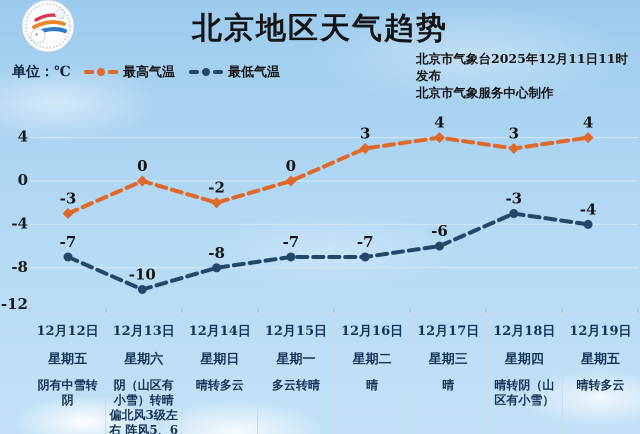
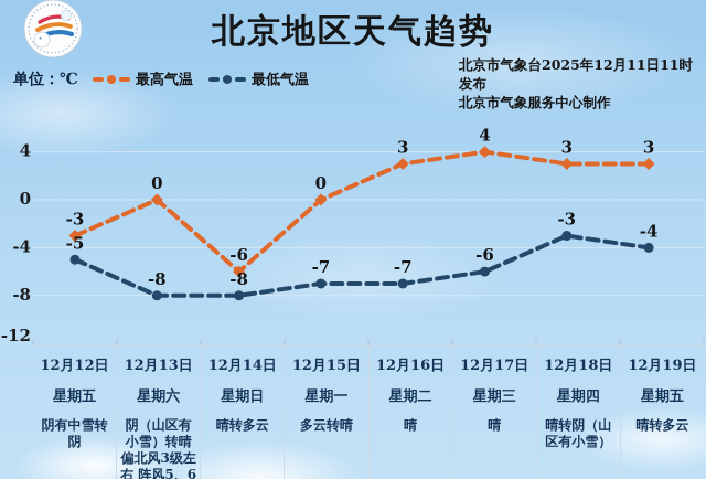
最低气温/12月12日: -7 -> -5
最低气温/12月13日: -10 -> -8
最高气温/12月14日: -2 -> -6
最高气温/12月19日: 4 -> 3
